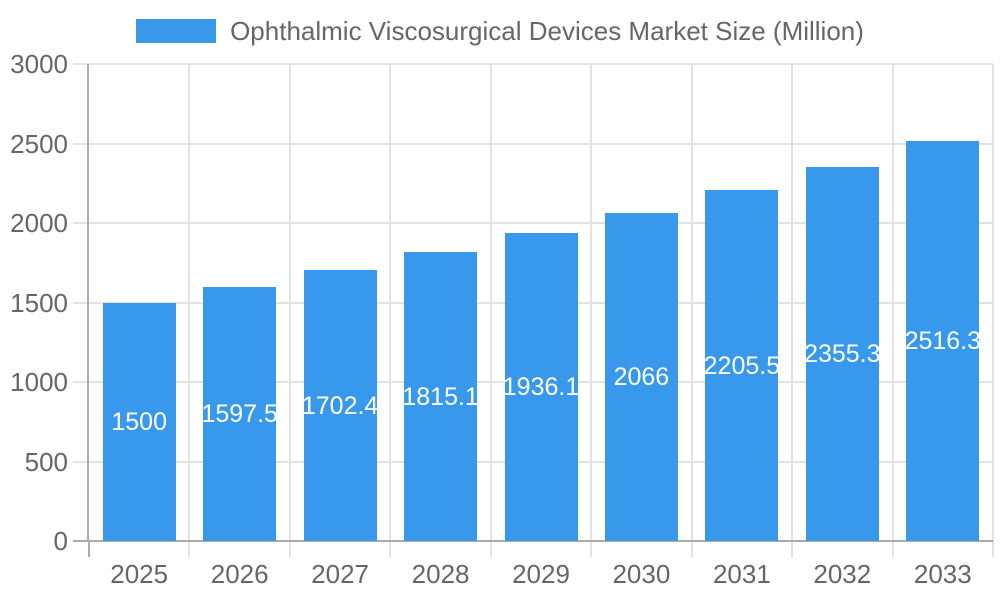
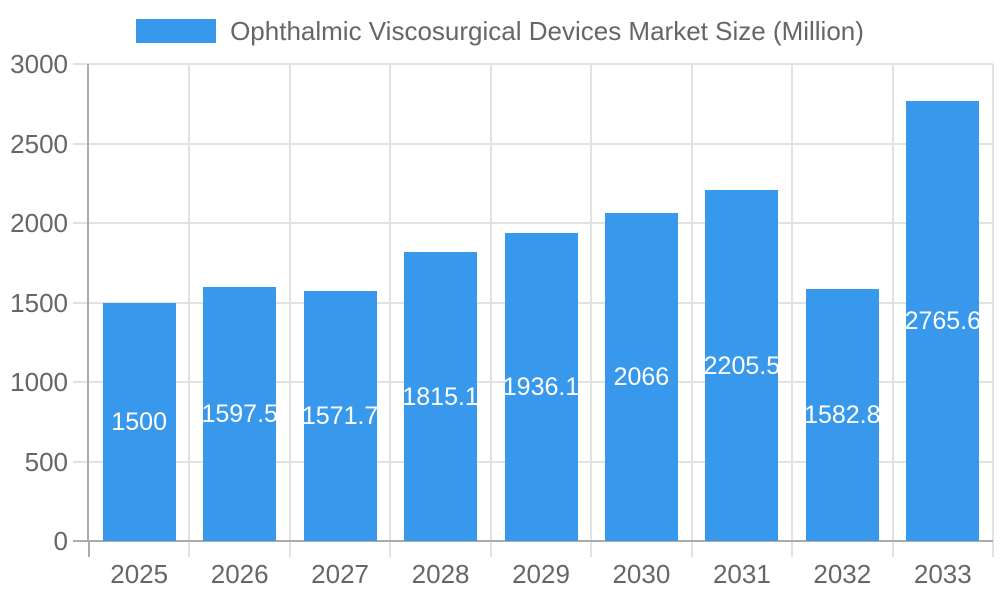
2027: 1702.4 -> 1571.7
2032: 2355.3 -> 1582.8
2033: 2516.3 -> 2765.6
